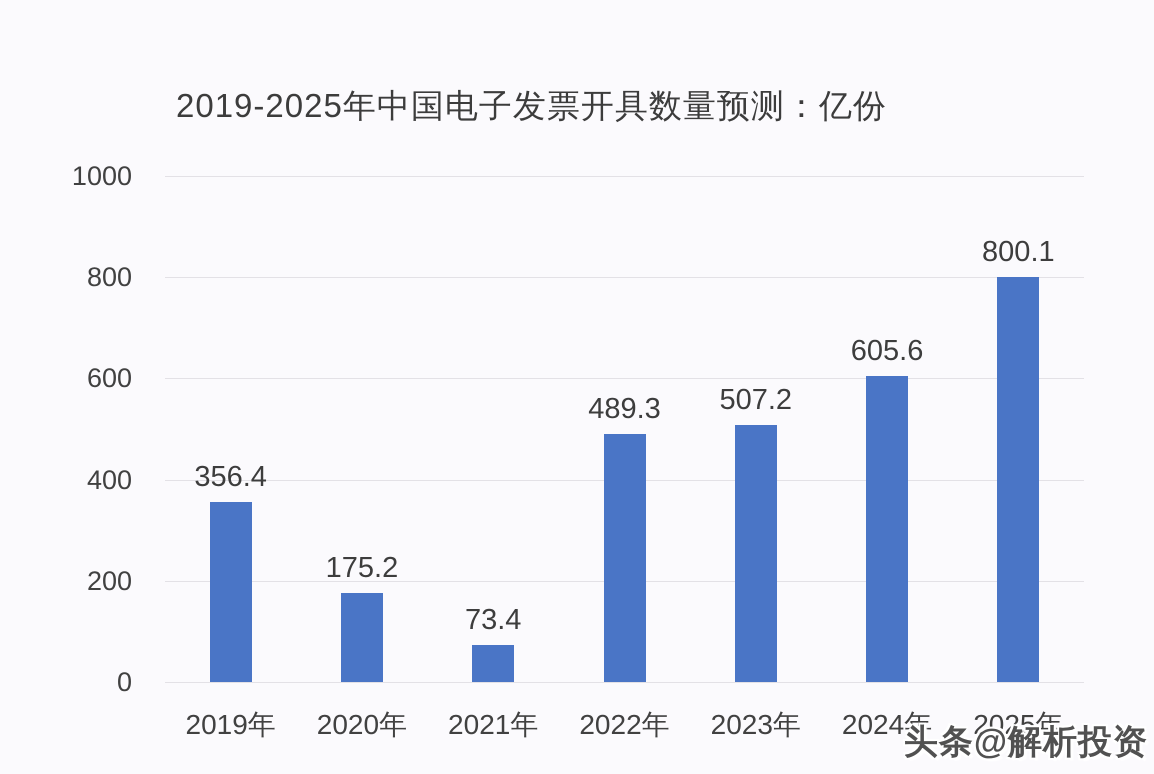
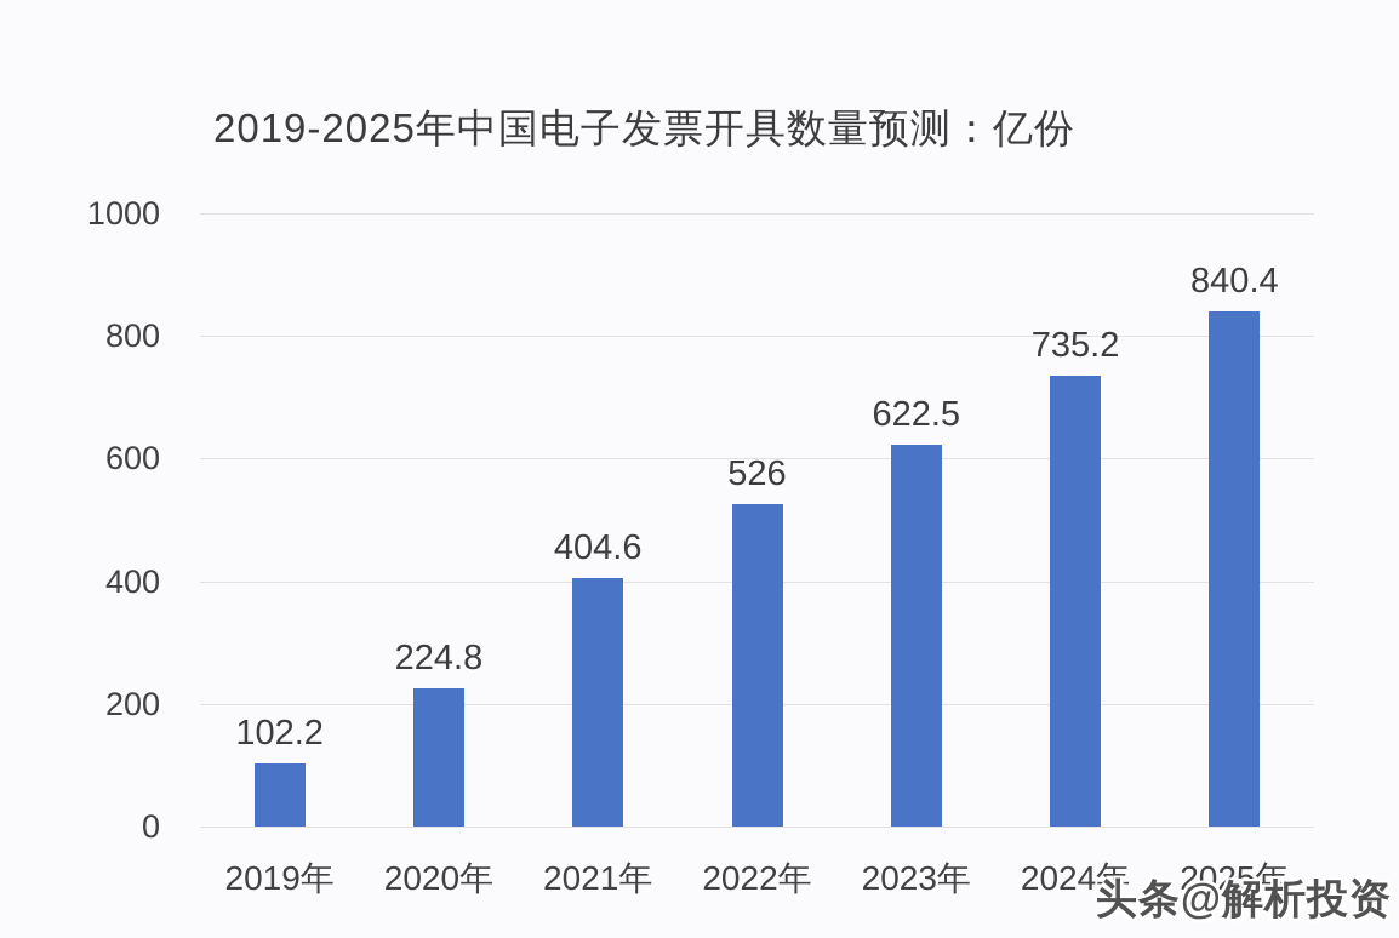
2019年: 356.4 -> 102.2
2020年: 175.2 -> 224.8
2021年: 73.4 -> 404.6
2022年: 489.3 -> 526
2023年: 507.2 -> 622.5
2024年: 605.6 -> 735.2
2025年: 800.1 -> 840.4
